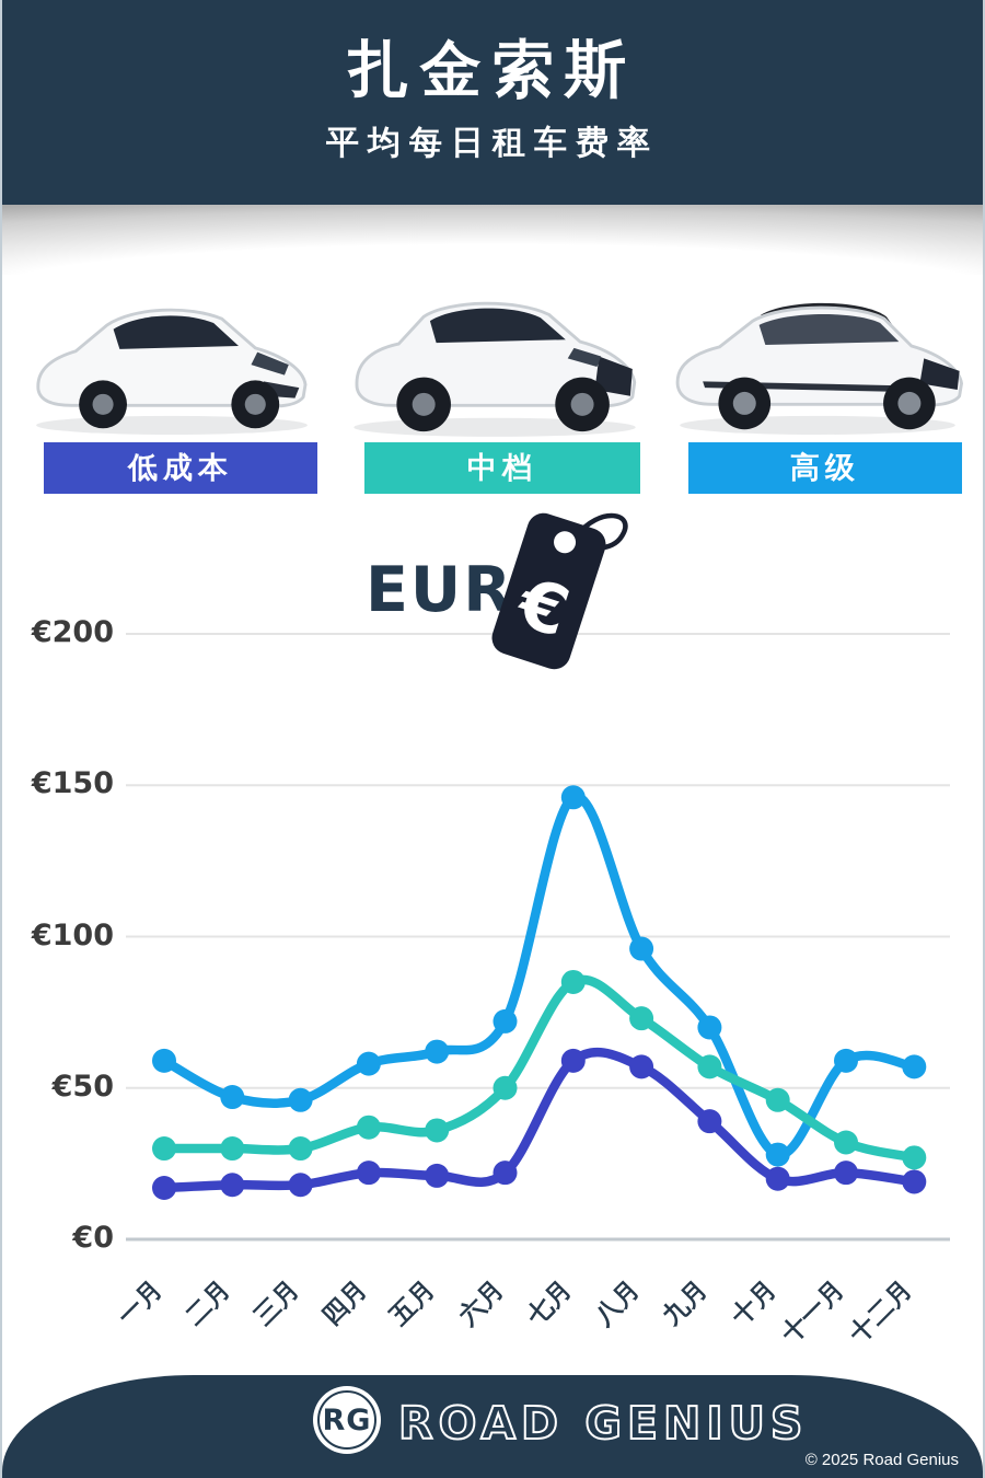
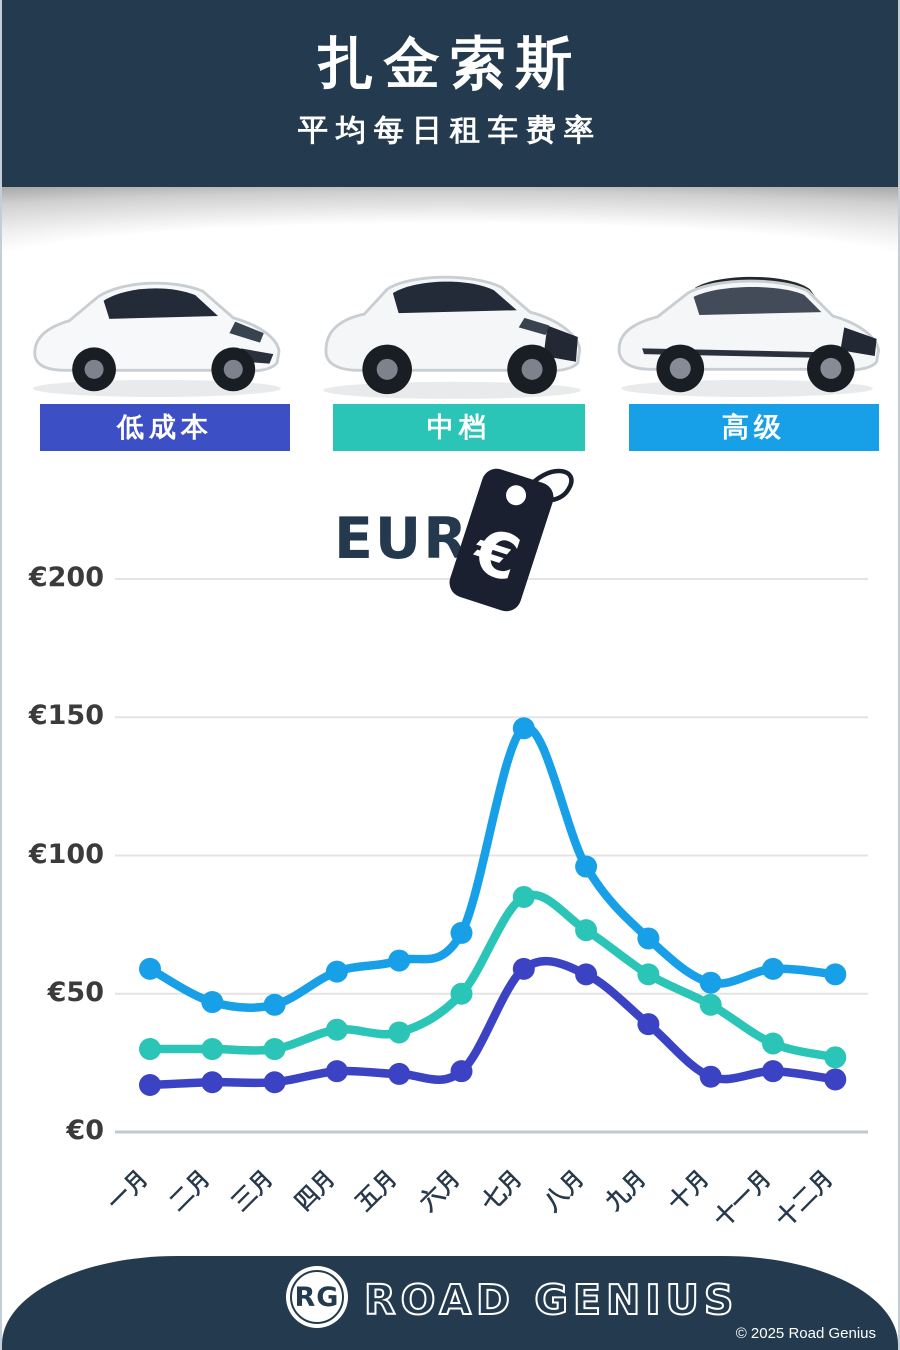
高级/十月: €28 -> €54
